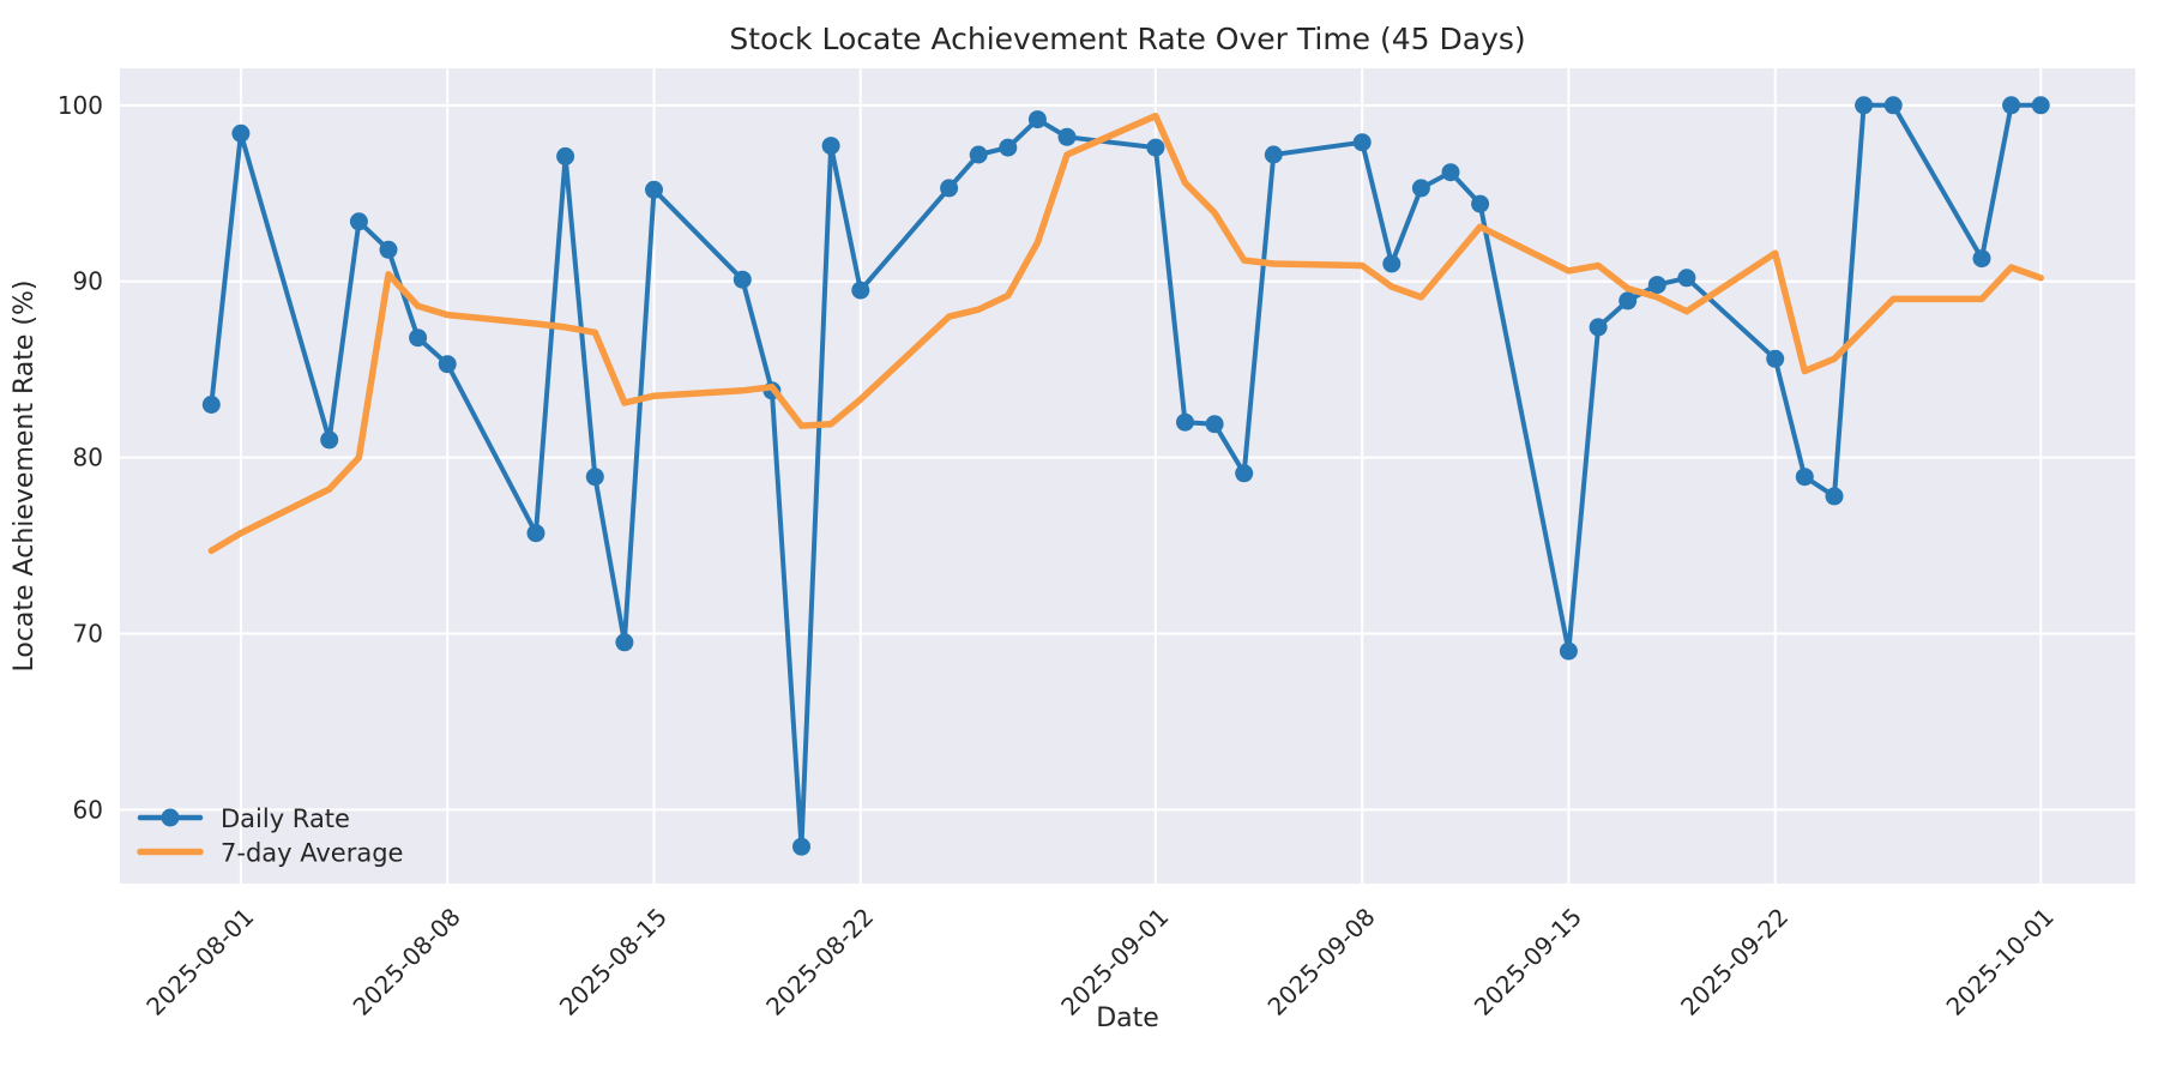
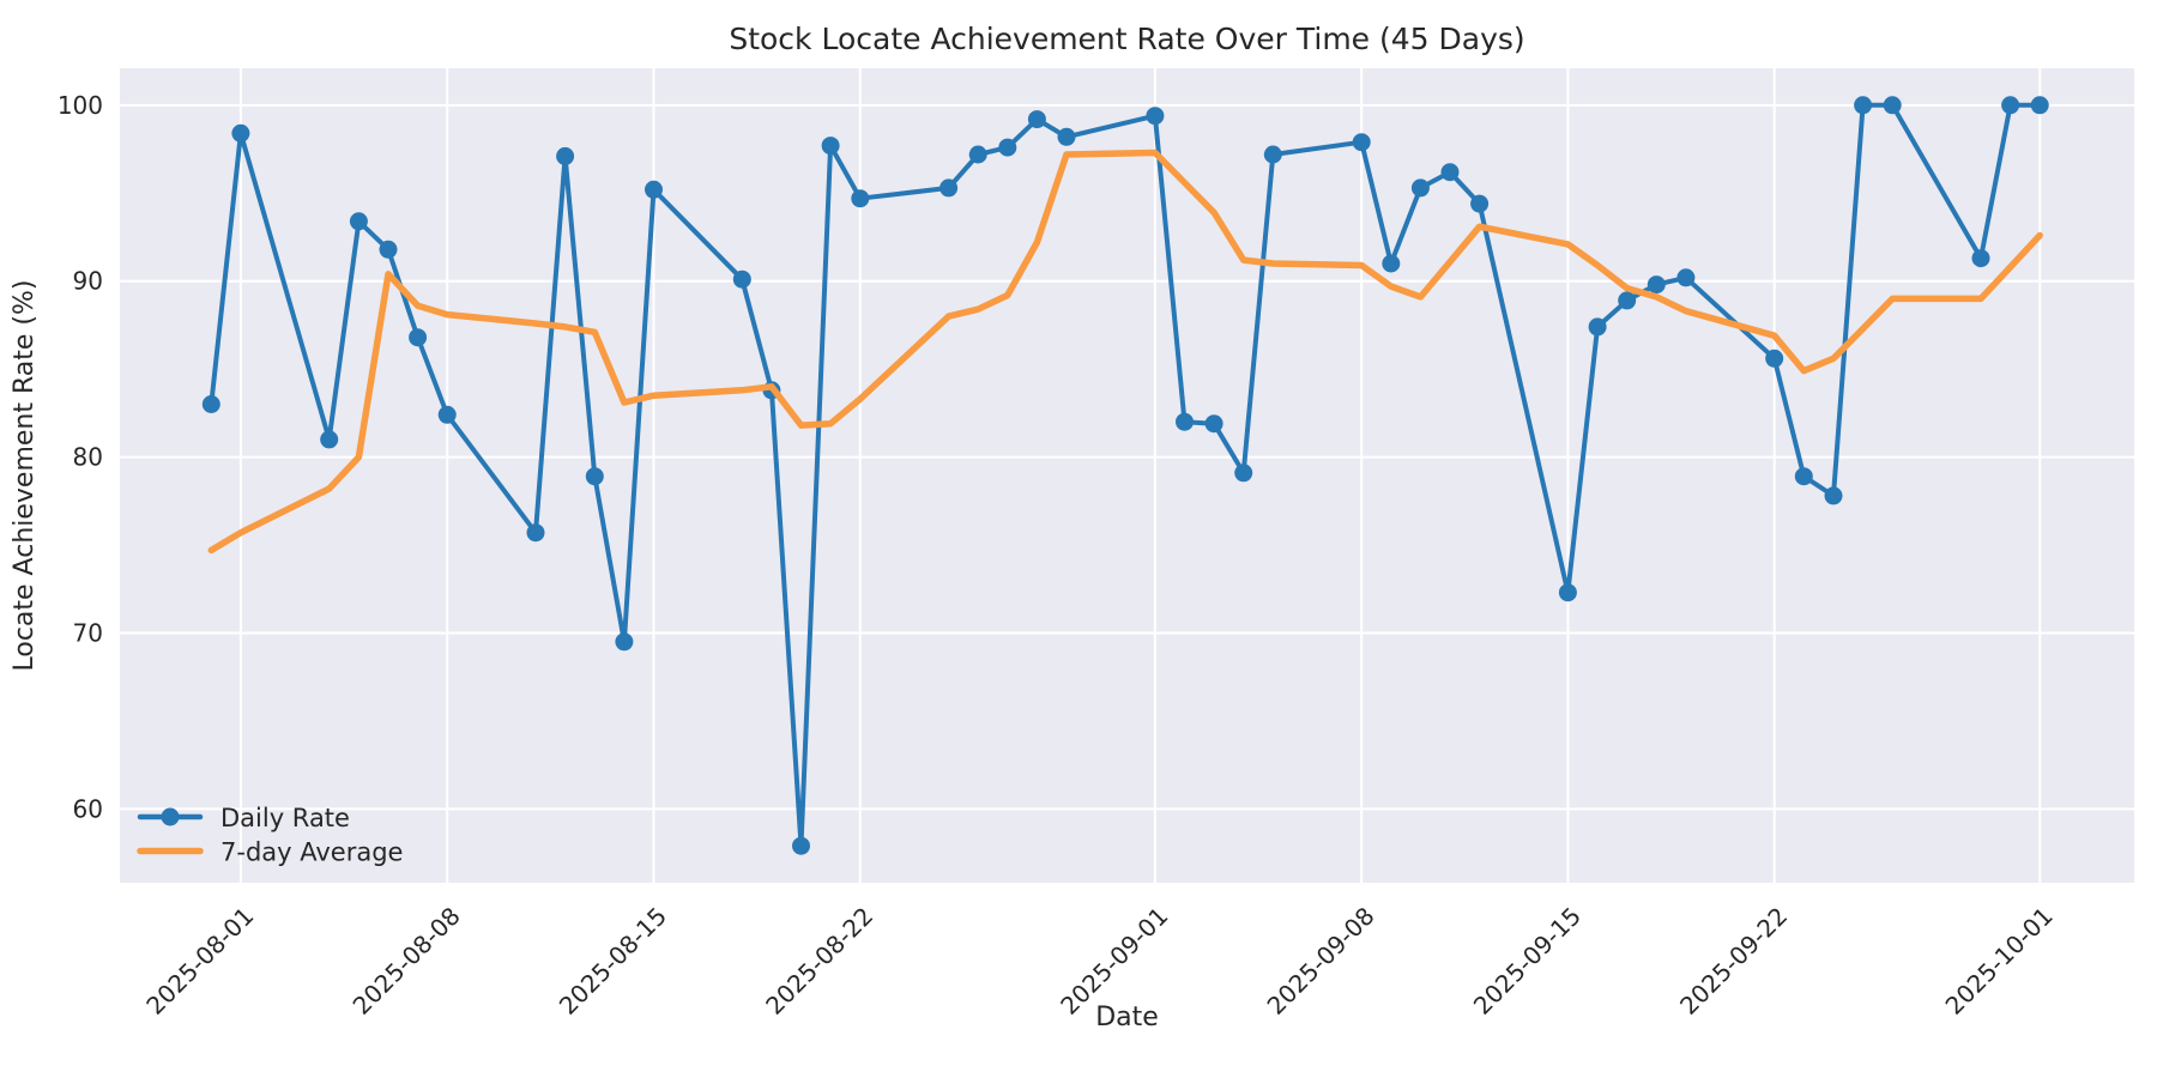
Daily Rate/2025-08-08: 85.3 -> 82.4
Daily Rate/2025-08-22: 89.5 -> 94.7
Daily Rate/2025-09-01: 97.6 -> 99.4
7-day Average/2025-09-01: 99.4 -> 97.3
Daily Rate/2025-09-15: 69.0 -> 72.3
7-day Average/2025-09-15: 90.6 -> 92.1
7-day Average/2025-09-22: 91.6 -> 86.9
7-day Average/2025-10-01: 90.2 -> 92.6
